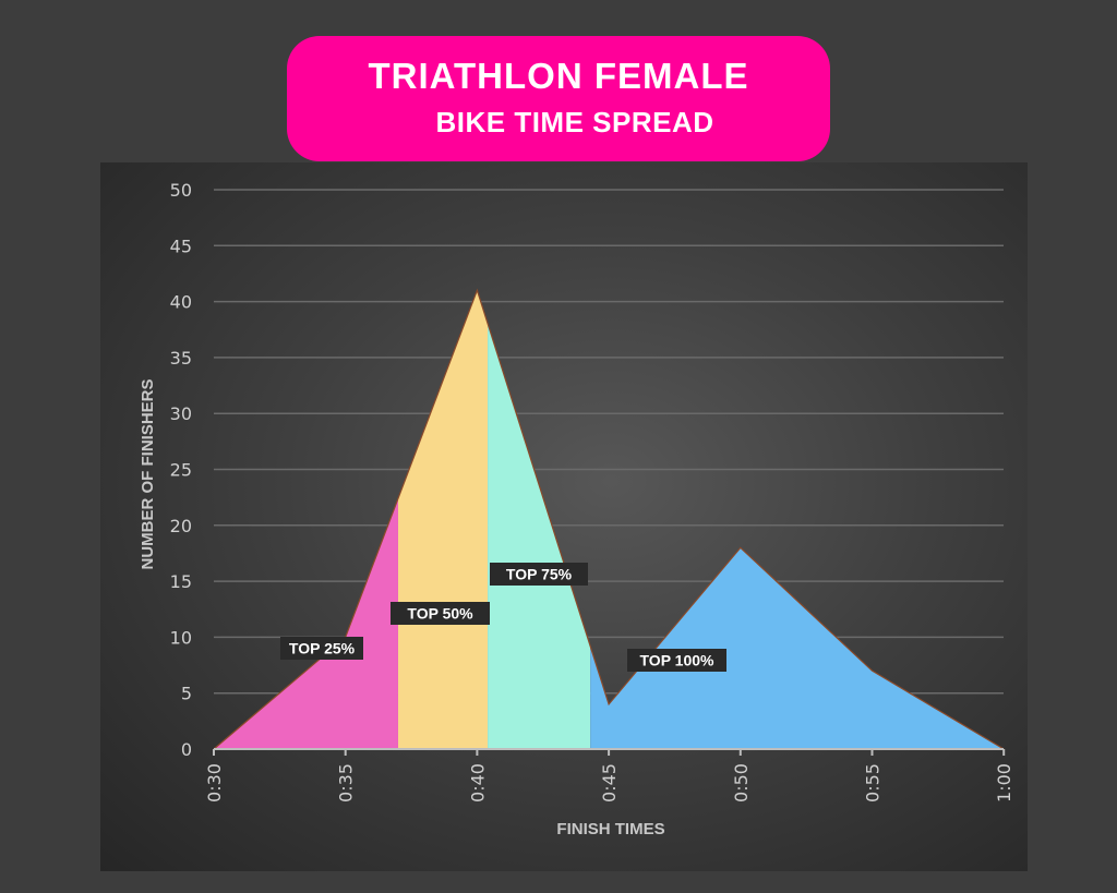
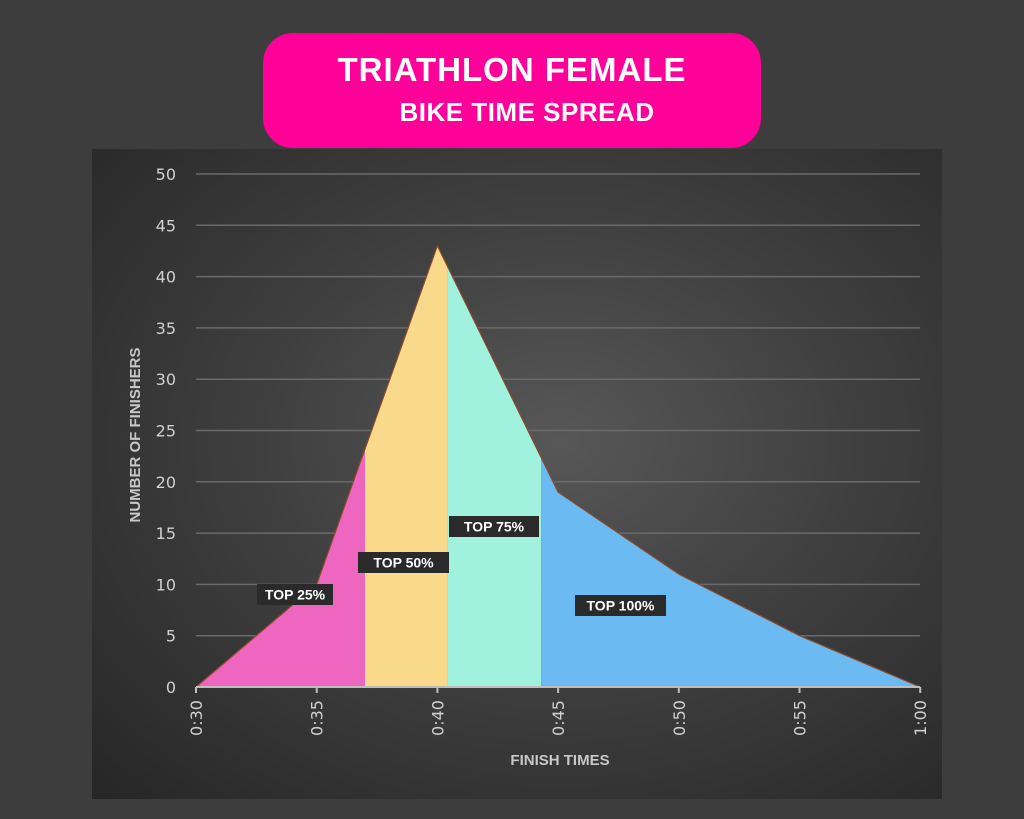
0:40: 41 -> 43
0:45: 4 -> 19
0:50: 18 -> 11
0:55: 7 -> 5
